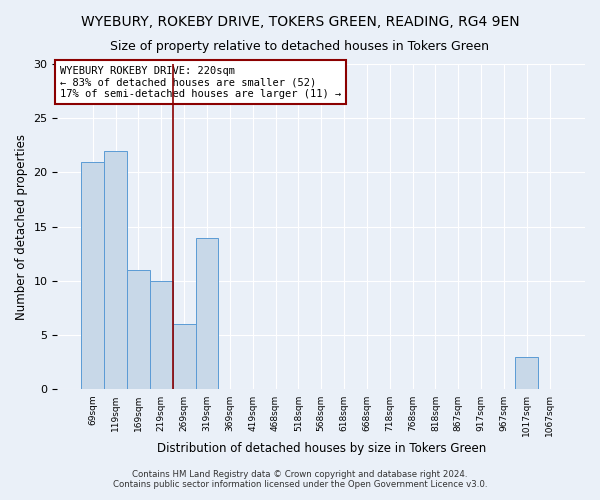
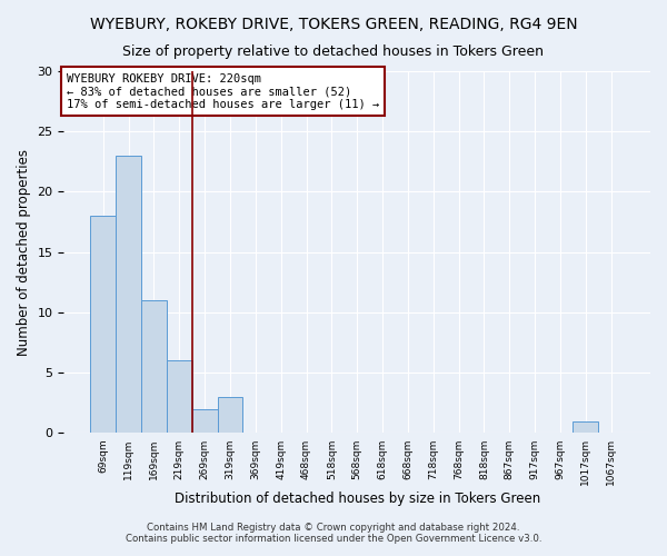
69sqm: 21 -> 18
119sqm: 22 -> 23
219sqm: 10 -> 6
269sqm: 6 -> 2
319sqm: 14 -> 3
1017sqm: 3 -> 1
